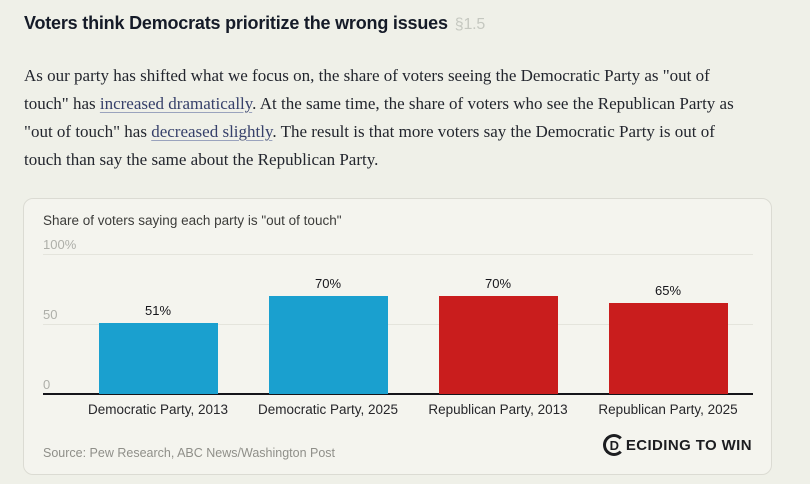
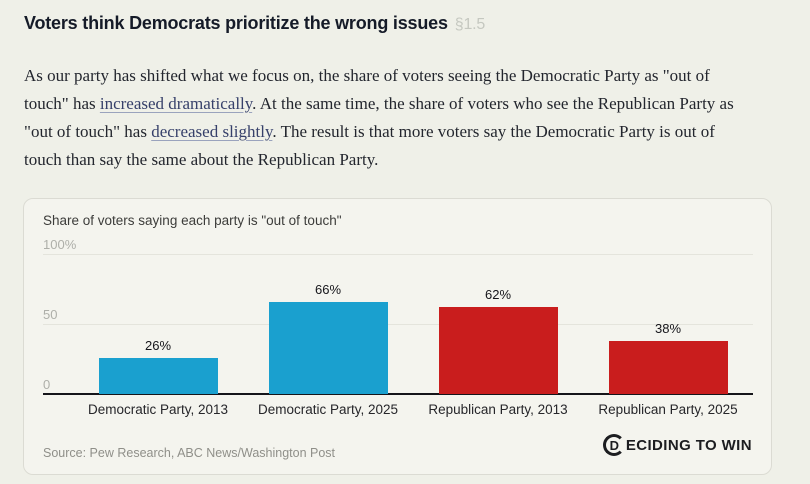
Democratic Party, 2013: 51% -> 26%
Democratic Party, 2025: 70% -> 66%
Republican Party, 2013: 70% -> 62%
Republican Party, 2025: 65% -> 38%
